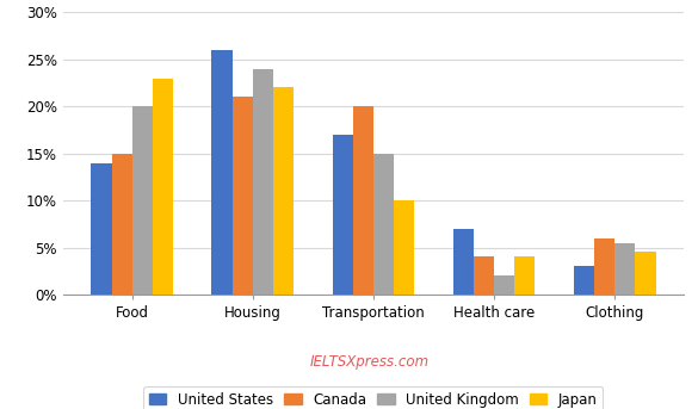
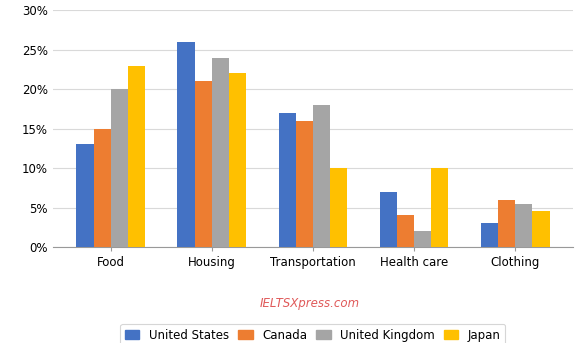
United States/Food: 14% -> 13%
Canada/Transportation: 20% -> 16%
United Kingdom/Transportation: 15.0% -> 18.0%
Japan/Health care: 4.0% -> 10.0%
